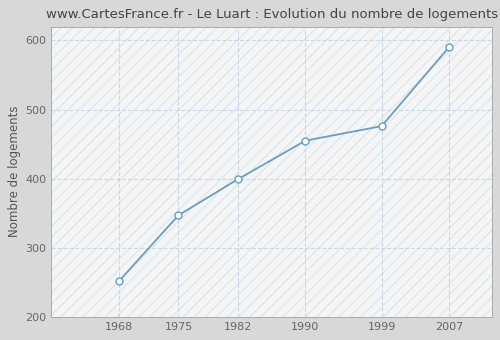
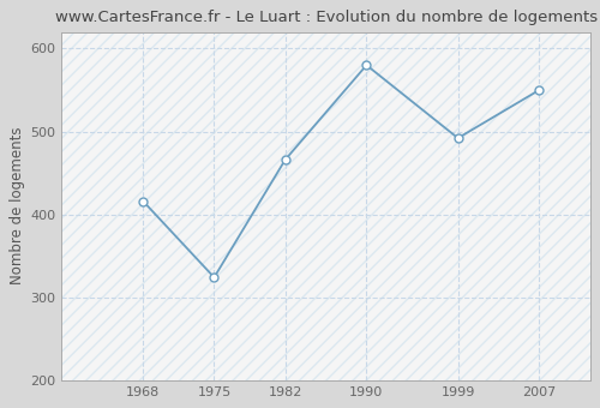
1968: 252 -> 416
1975: 347 -> 324
1982: 399 -> 466
1990: 455 -> 580
1999: 476 -> 492
2007: 591 -> 550
